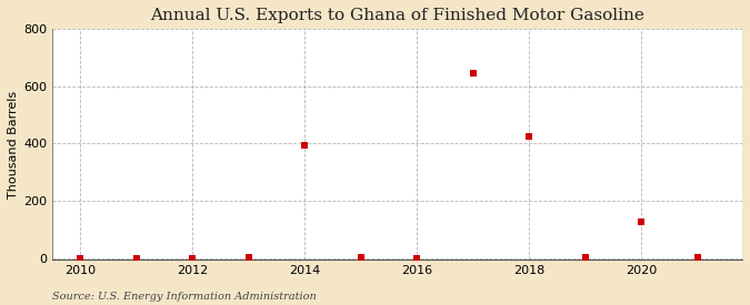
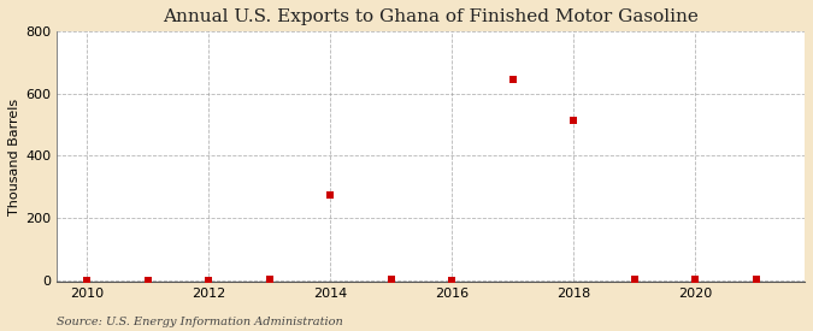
2014: 395 -> 275
2018: 425 -> 515
2020: 125 -> 2
